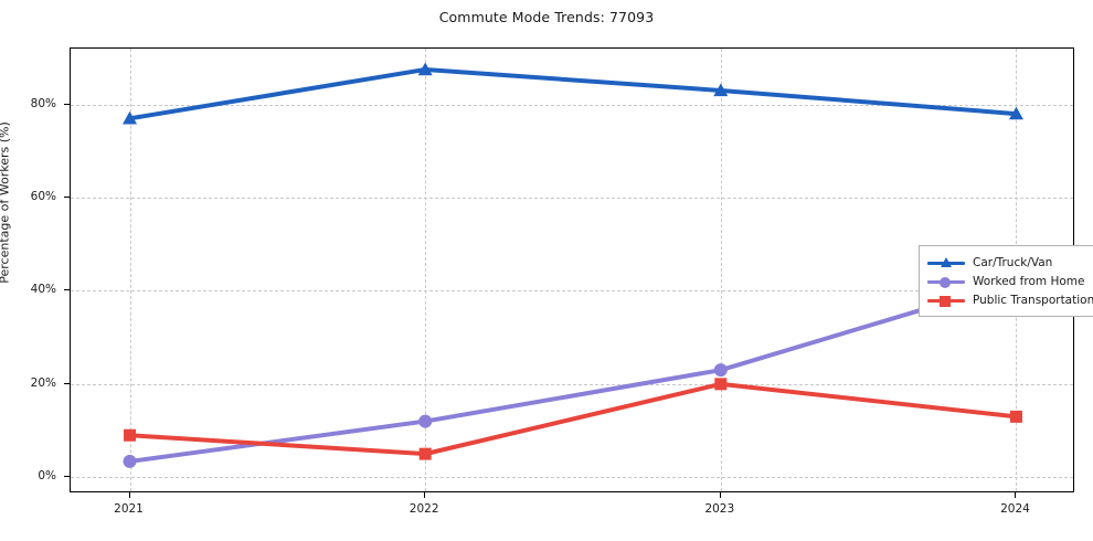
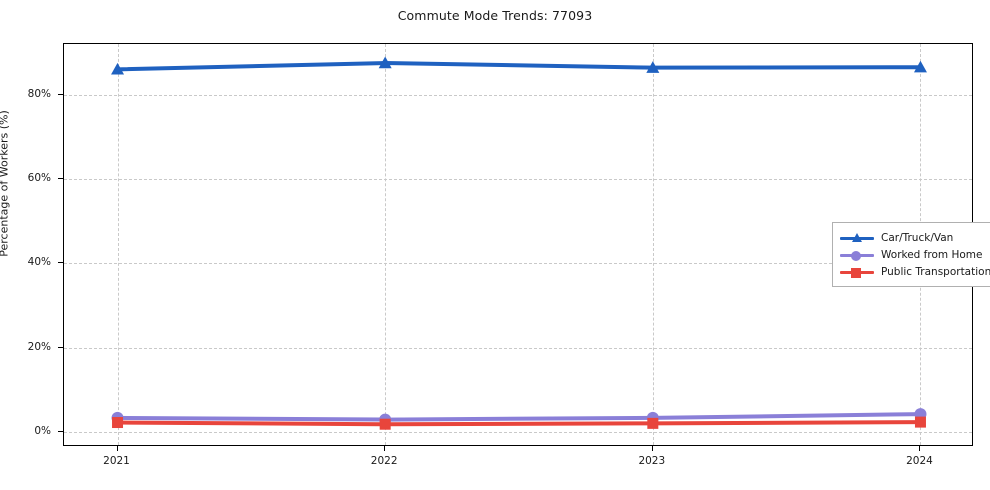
Car/Truck/Van/2021: 77% -> 86%
Public Transportation/2021: 9% -> 2%
Worked from Home/2022: 12% -> 3%
Public Transportation/2022: 5% -> 2%
Car/Truck/Van/2023: 83% -> 86%
Worked from Home/2023: 23% -> 3%
Public Transportation/2023: 20% -> 2%
Car/Truck/Van/2024: 78% -> 86%
Worked from Home/2024: 42% -> 4%
Public Transportation/2024: 13% -> 2%
